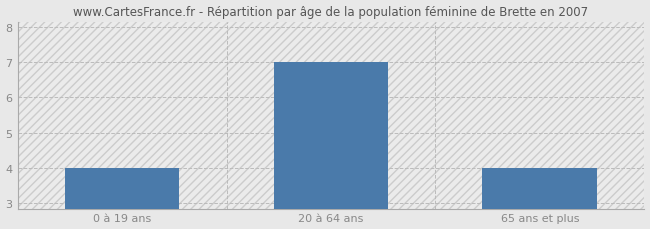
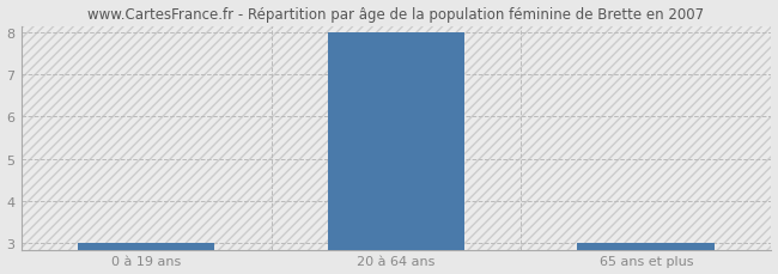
0 à 19 ans: 4 -> 3
20 à 64 ans: 7 -> 8
65 ans et plus: 4 -> 3
